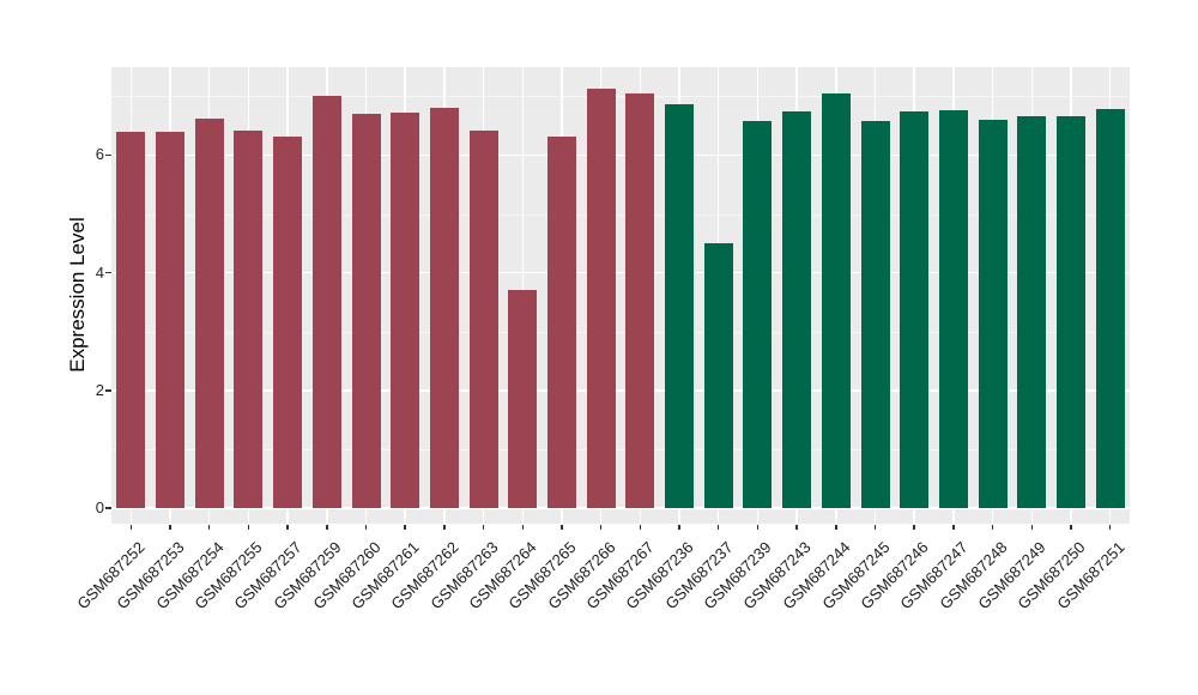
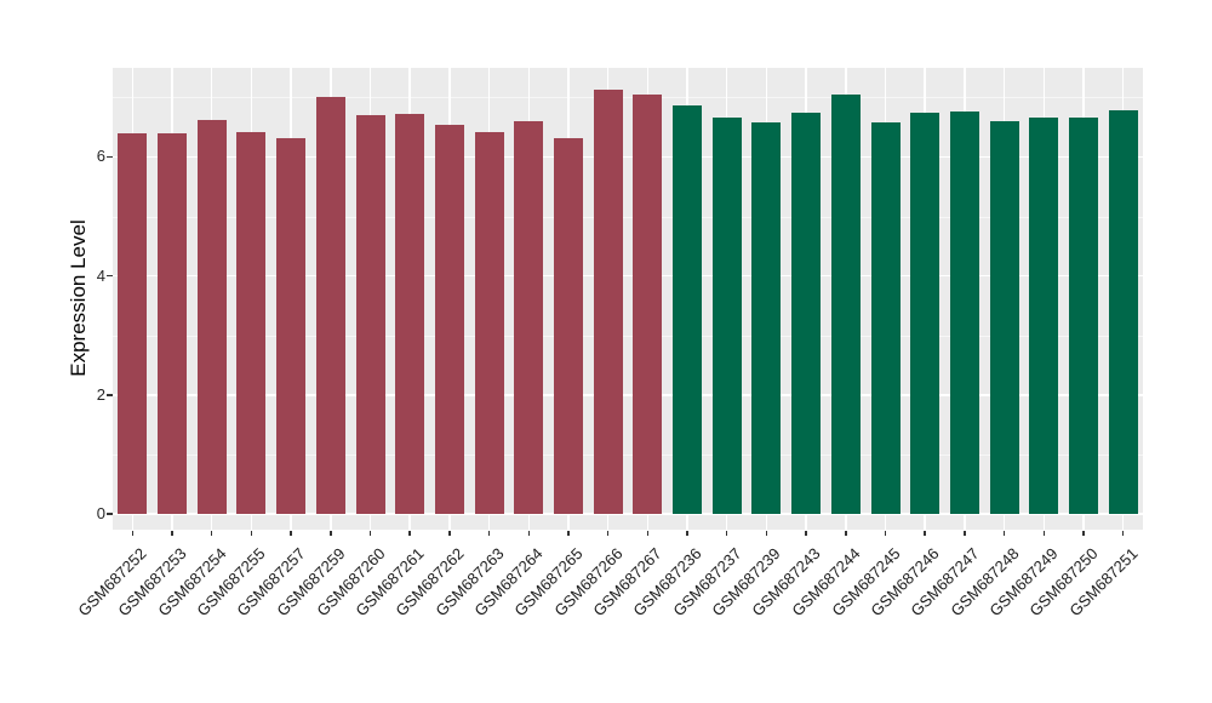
GSM687262: 6.8 -> 6.5
GSM687264: 3.7 -> 6.6
GSM687237: 4.5 -> 6.7
